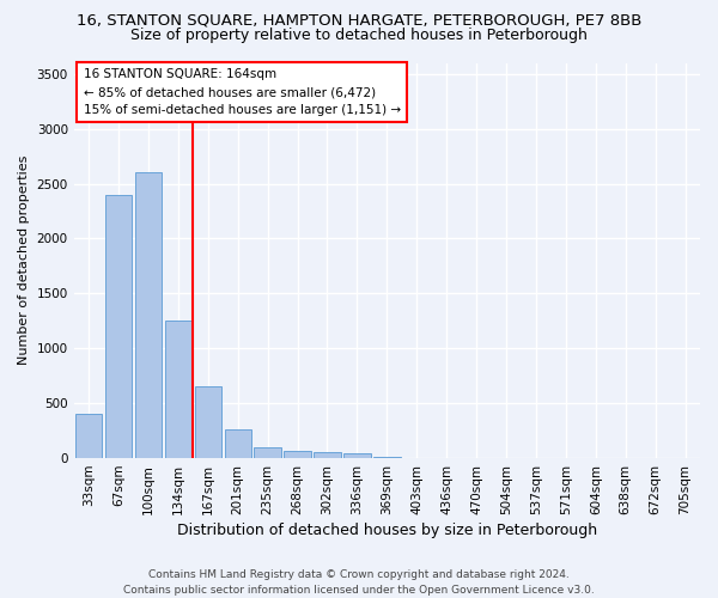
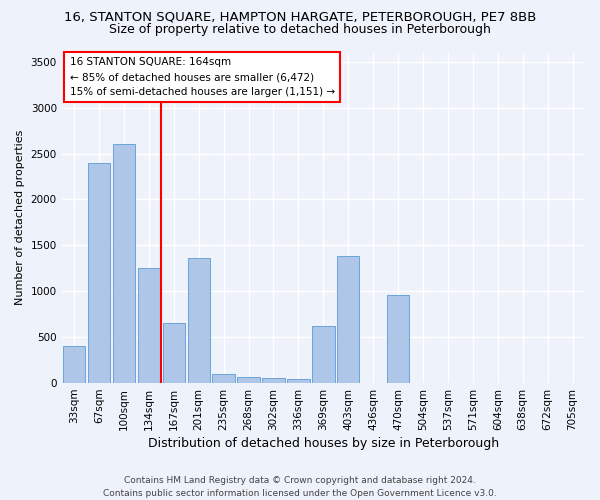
201sqm: 260 -> 1360
369sqm: 10 -> 620
403sqm: 0 -> 1380
470sqm: 0 -> 960
